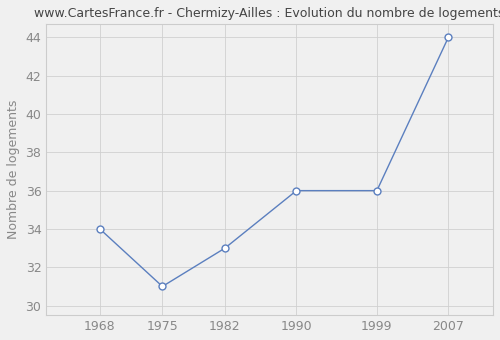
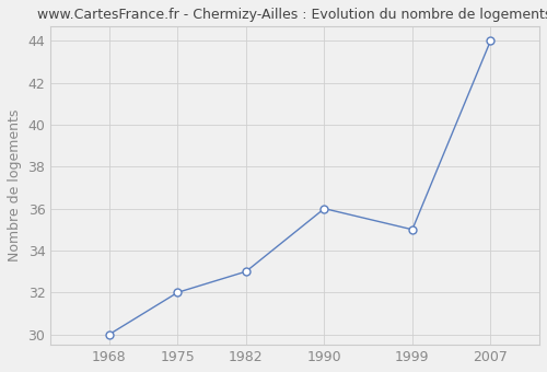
1968: 34 -> 30
1975: 31 -> 32
1999: 36 -> 35
